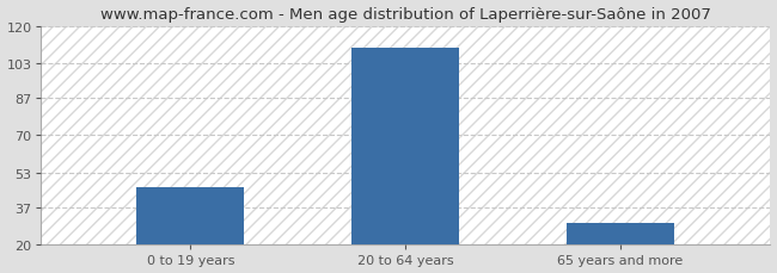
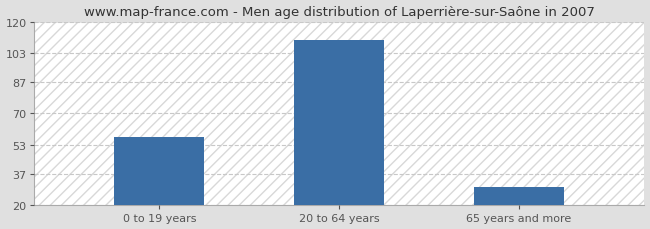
0 to 19 years: 46 -> 57
